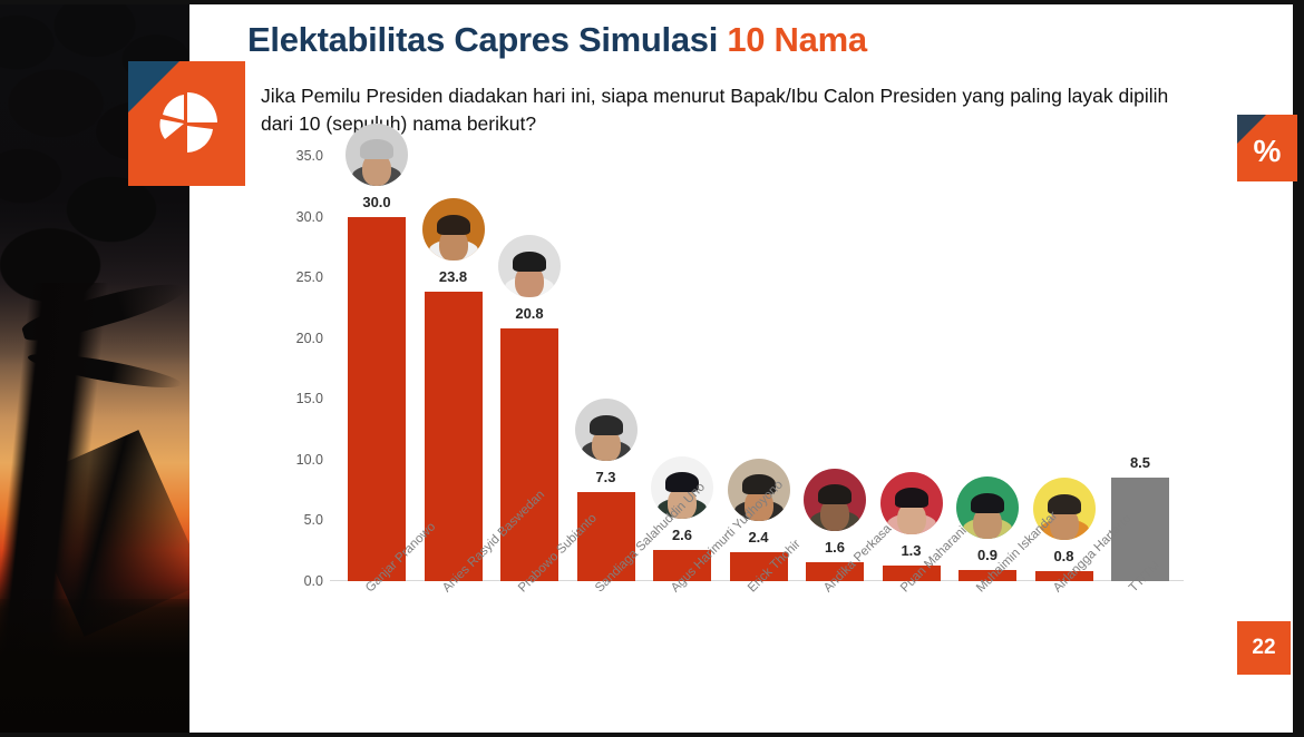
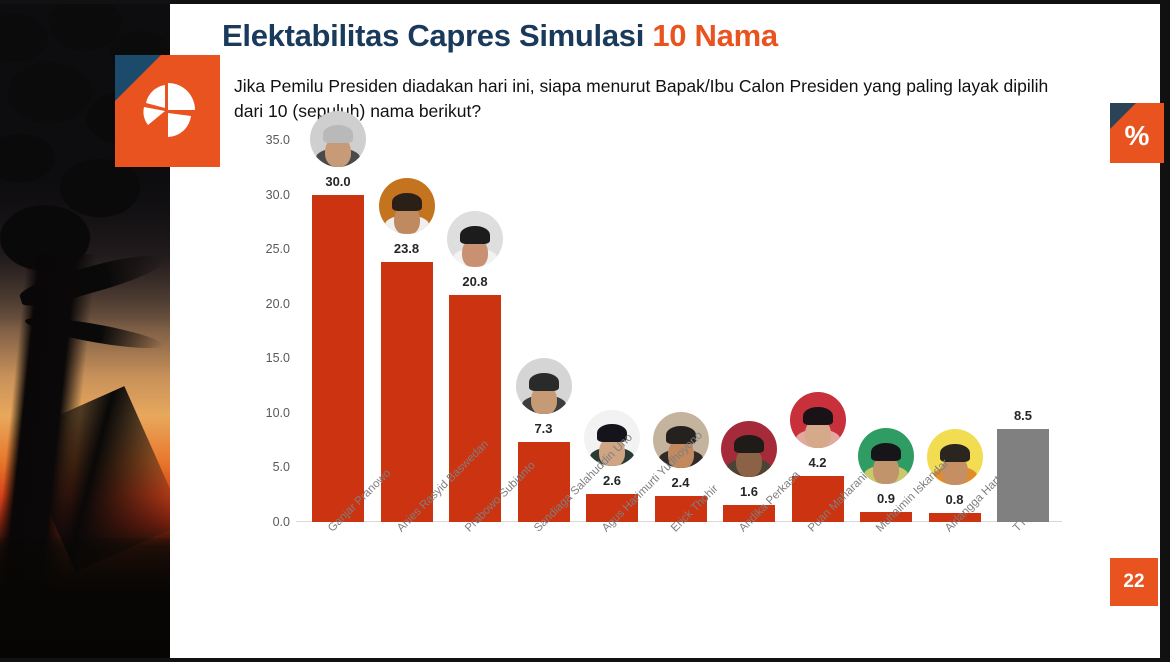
Puan Maharani: 1.3 -> 4.2
